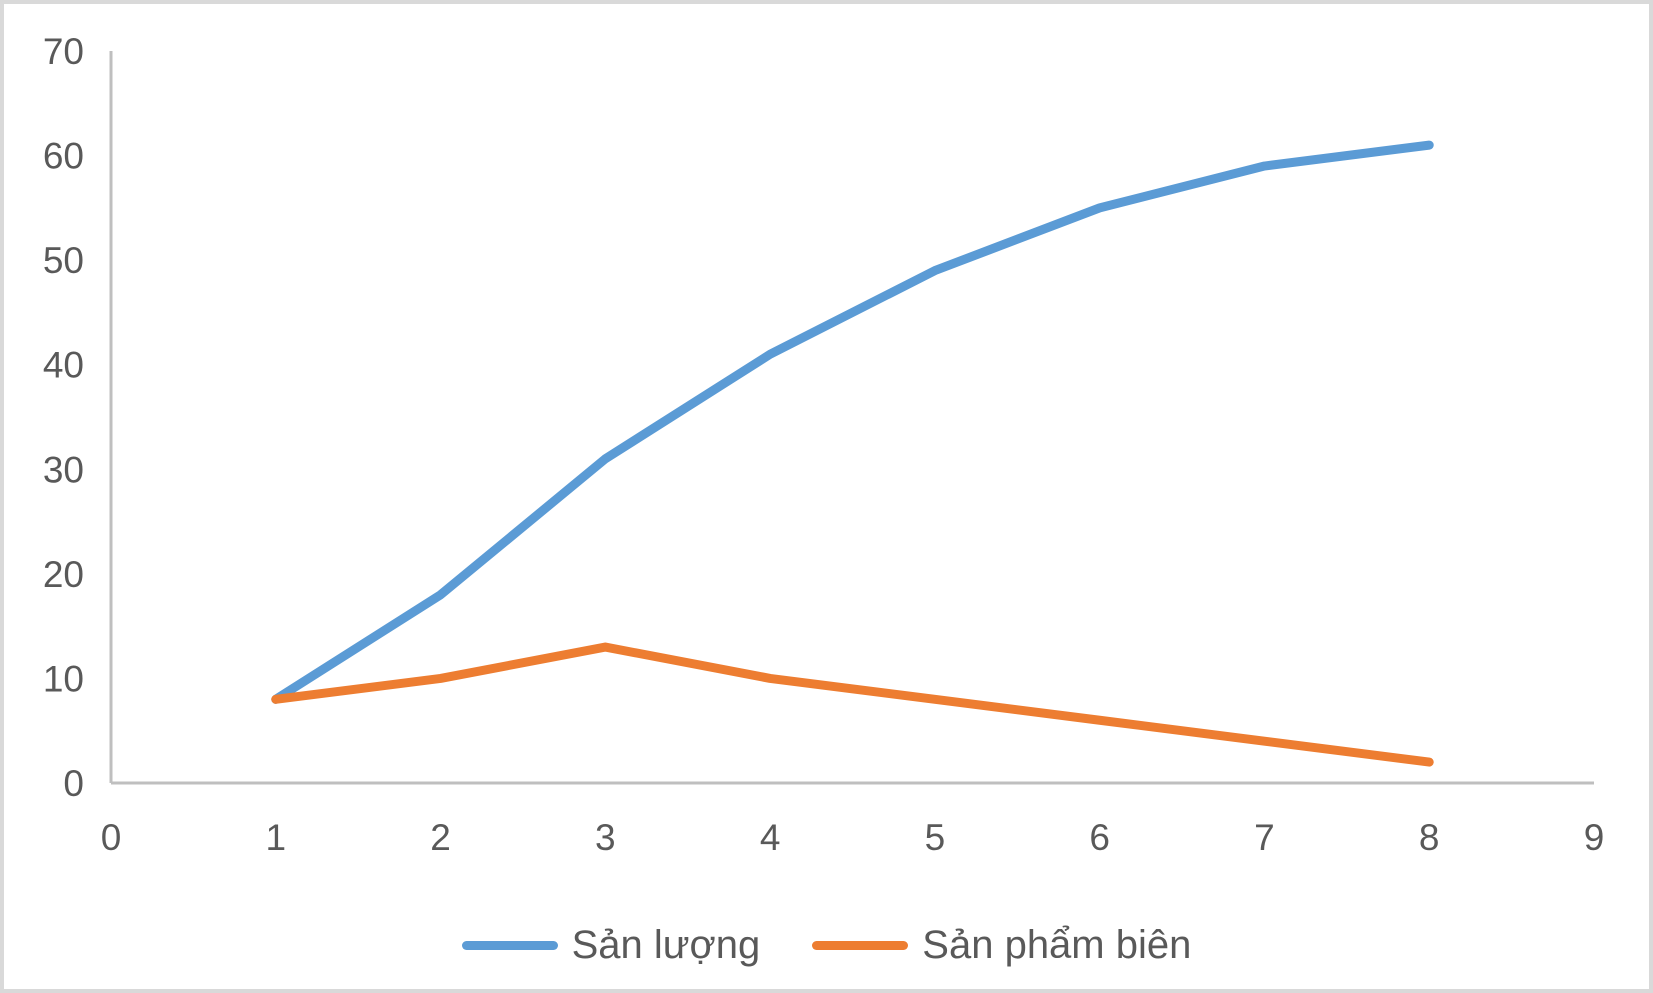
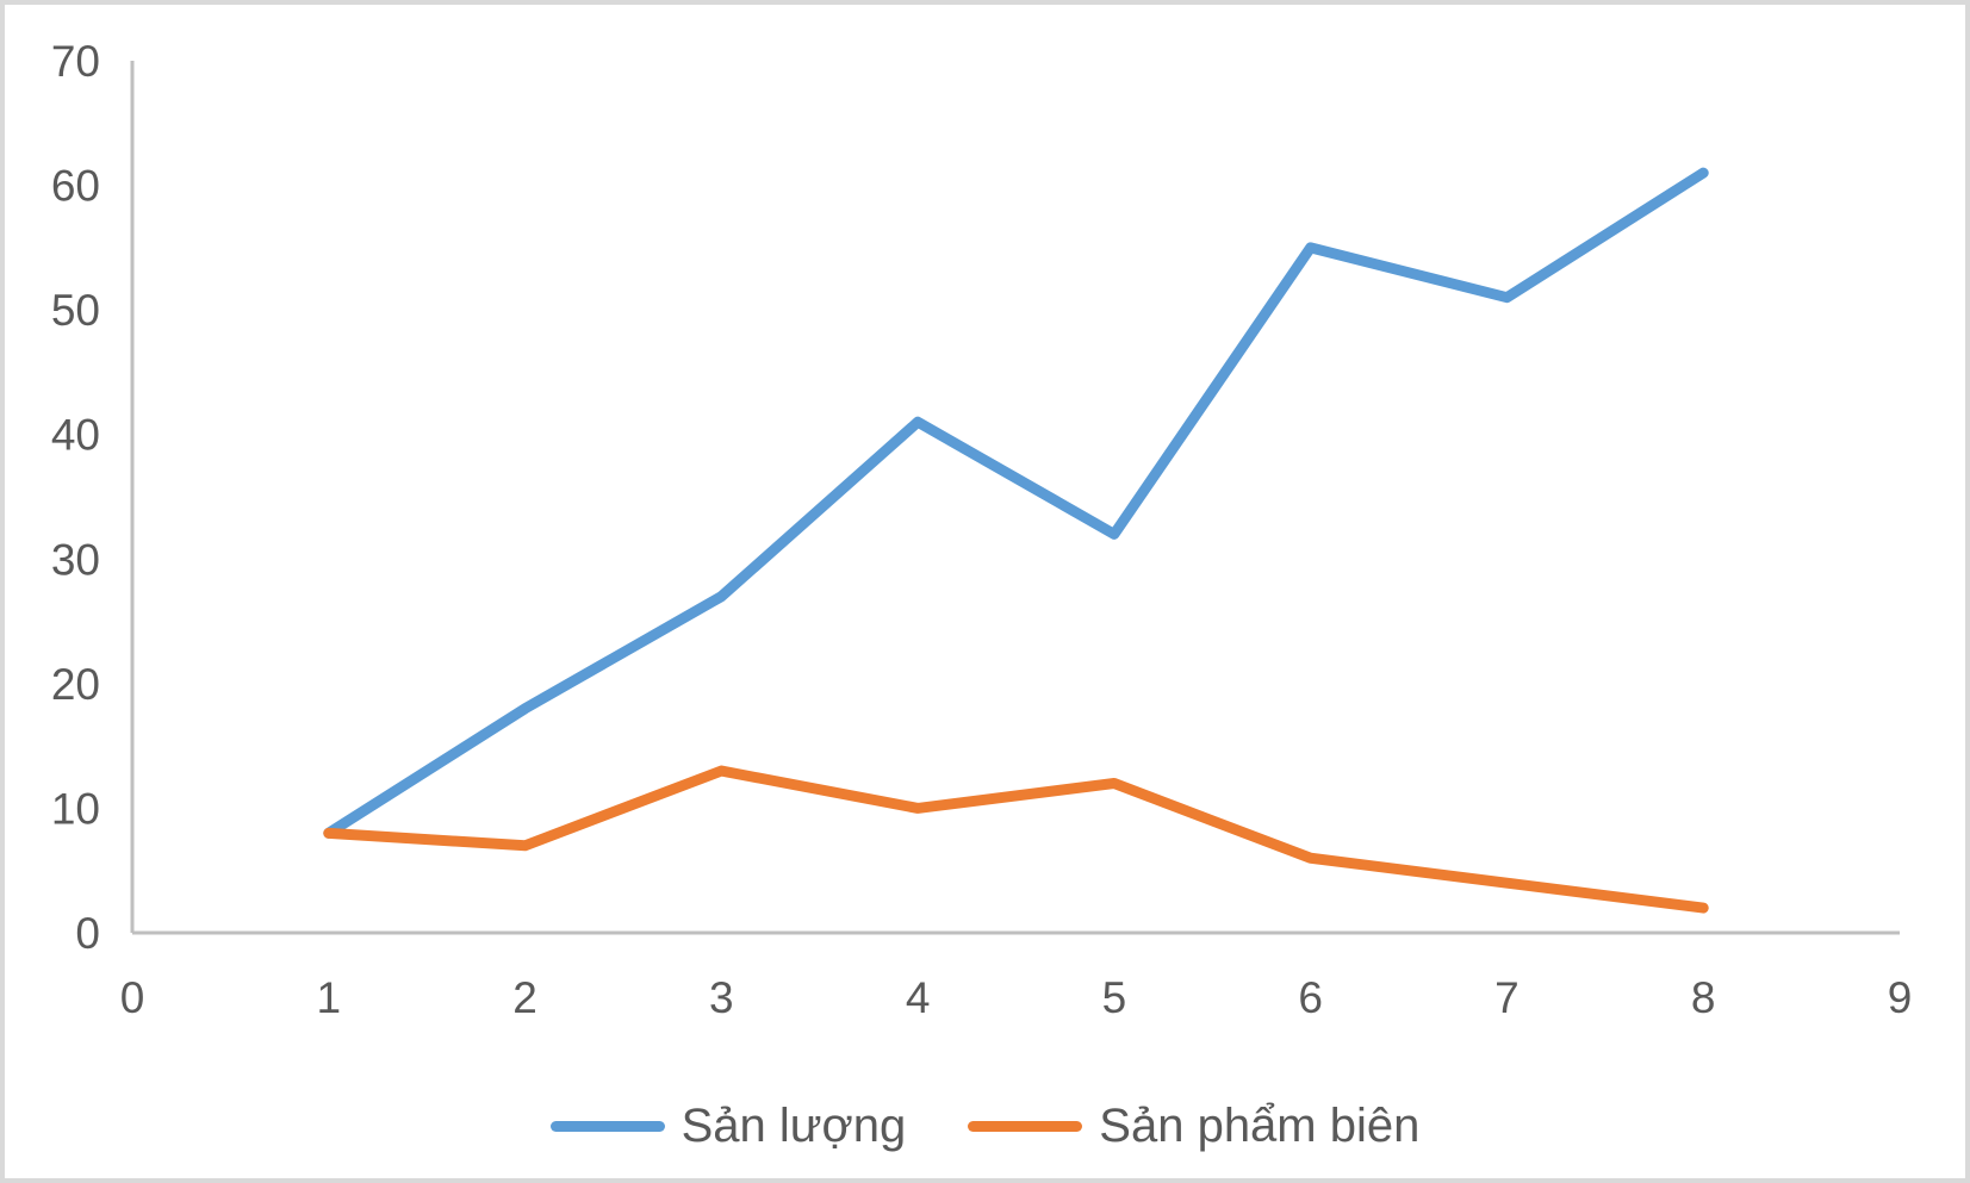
Sản phẩm biên/2: 10 -> 7
Sản lượng/3: 31 -> 27
Sản lượng/5: 49 -> 32
Sản phẩm biên/5: 8 -> 12
Sản lượng/7: 59 -> 51
